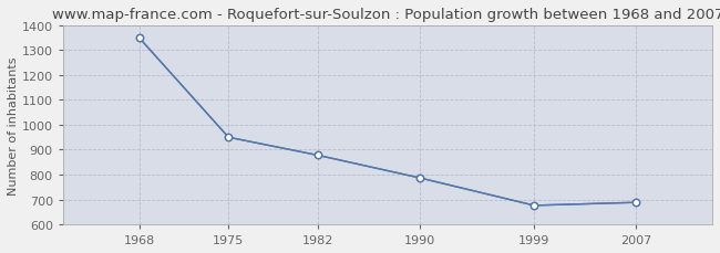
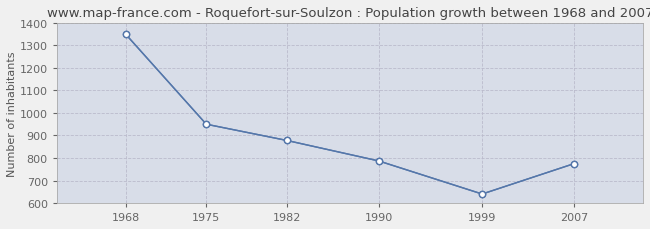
1999: 676 -> 640
2007: 688 -> 775
